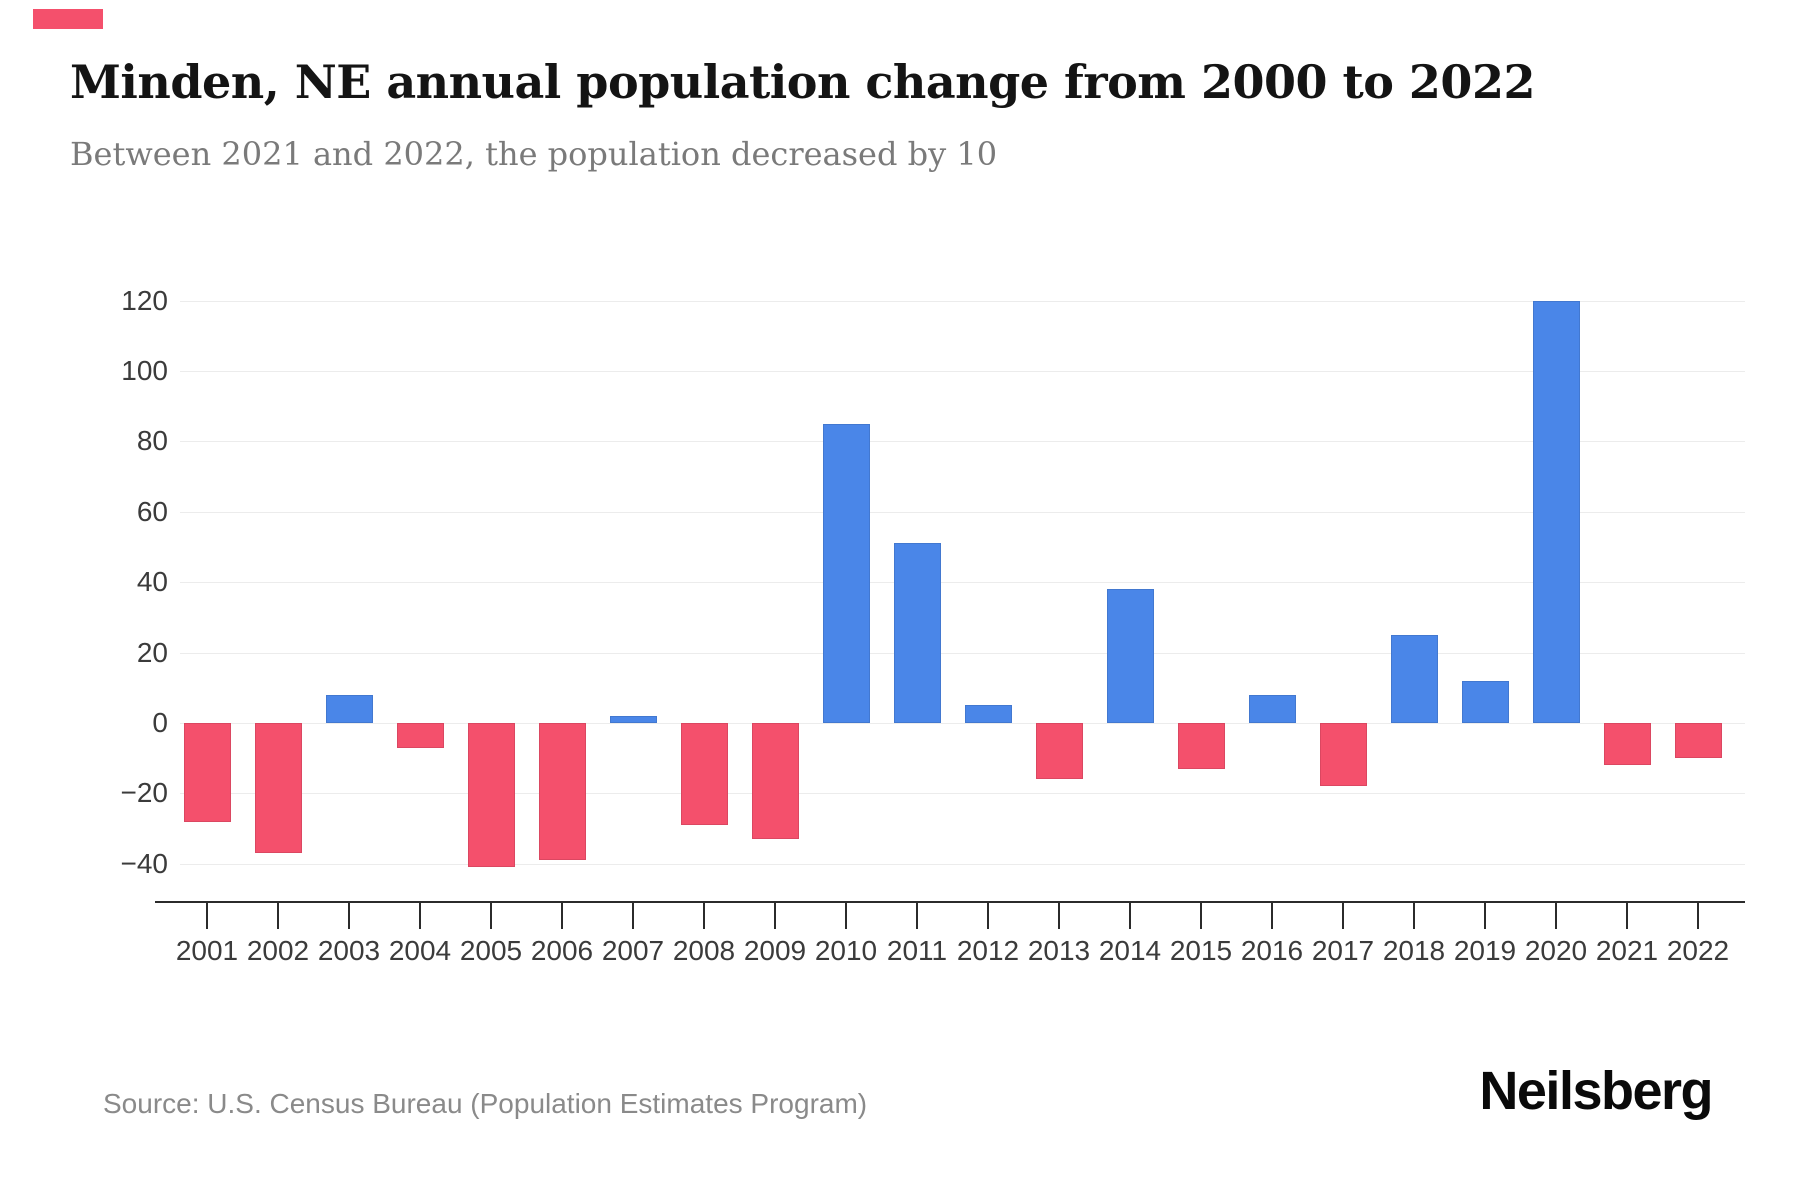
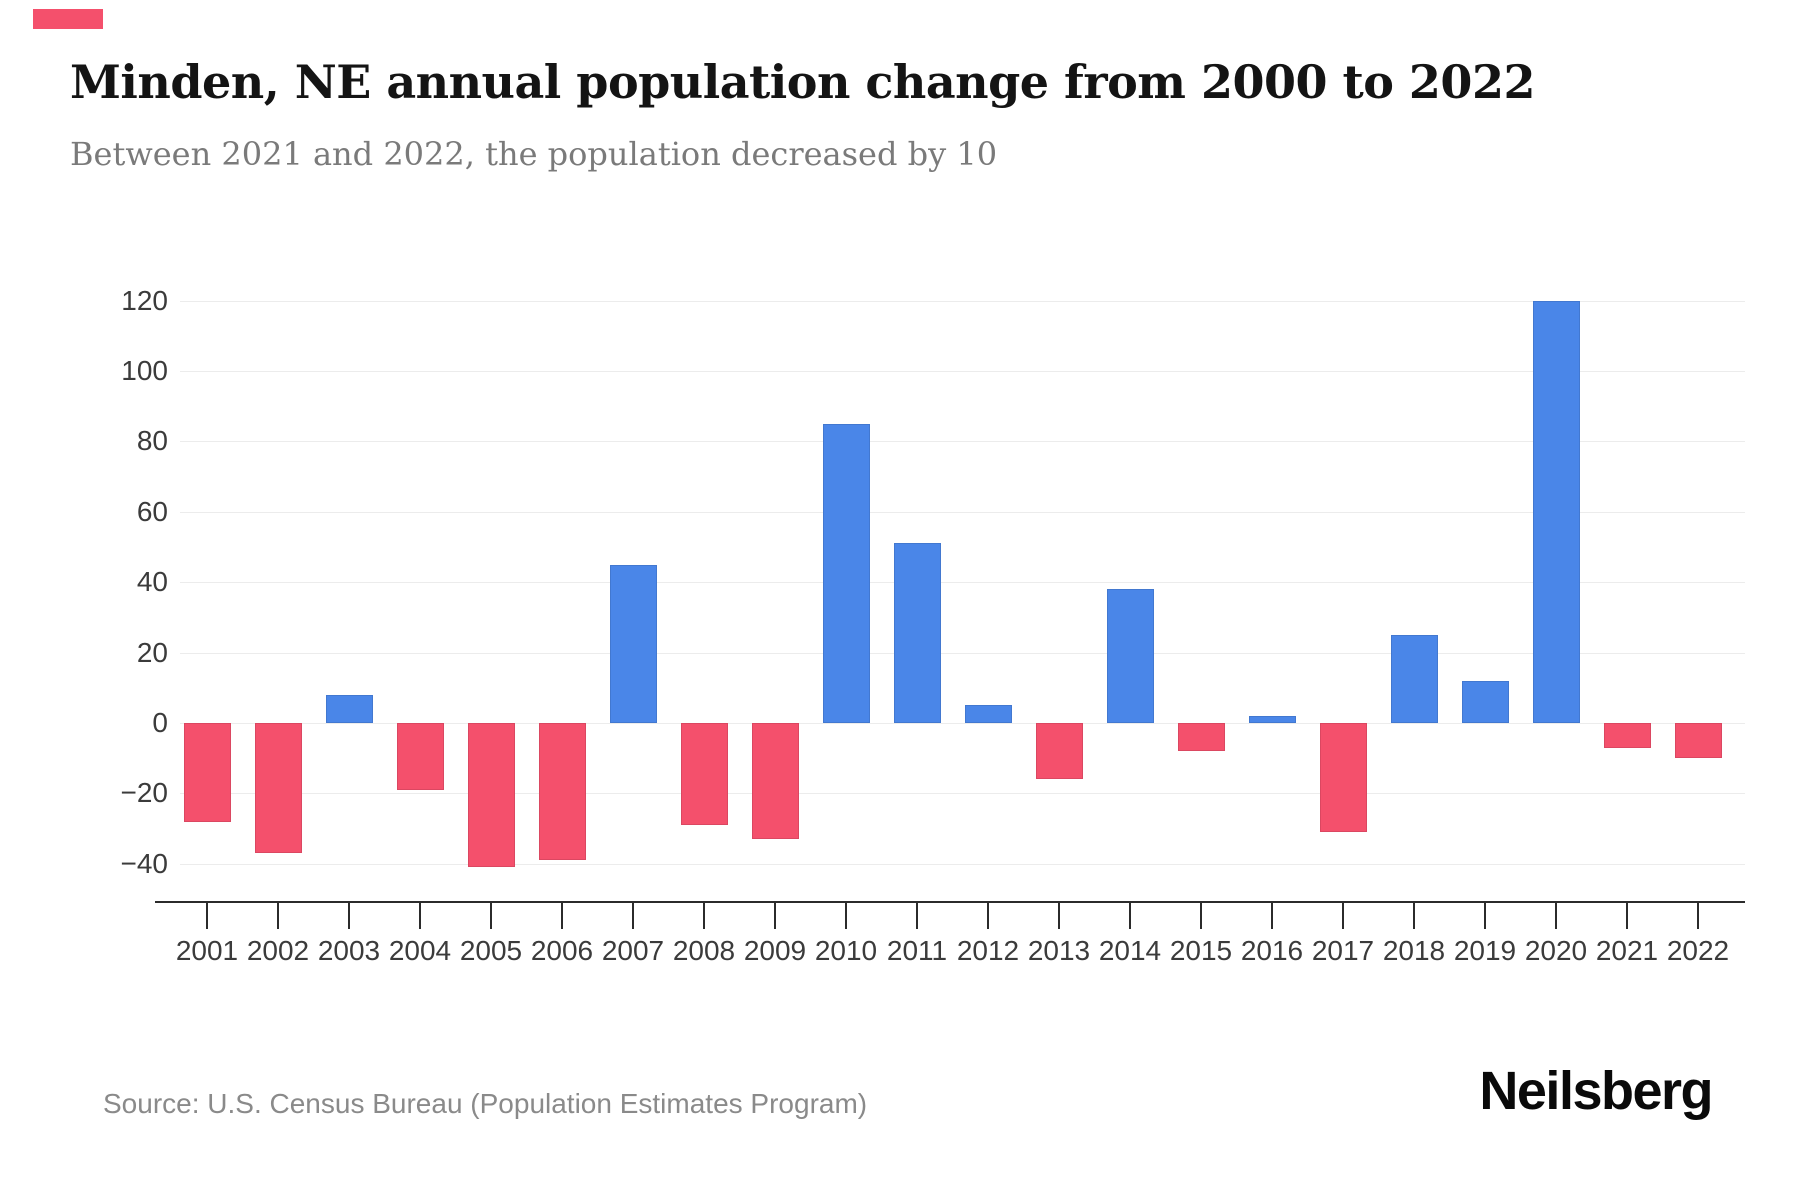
2004: -7 -> -19
2007: 2 -> 45
2015: -13 -> -8
2016: 8 -> 2
2017: -18 -> -31
2021: -12 -> -7
